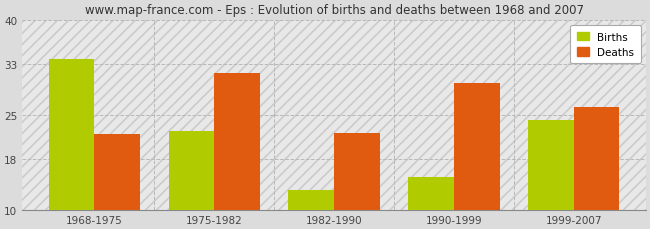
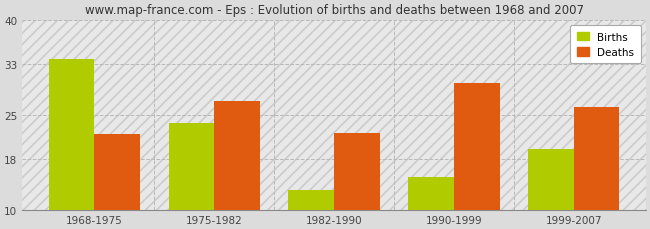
Births/1975-1982: 22.4 -> 23.8
Deaths/1975-1982: 31.6 -> 27.2
Births/1999-2007: 24.2 -> 19.6
